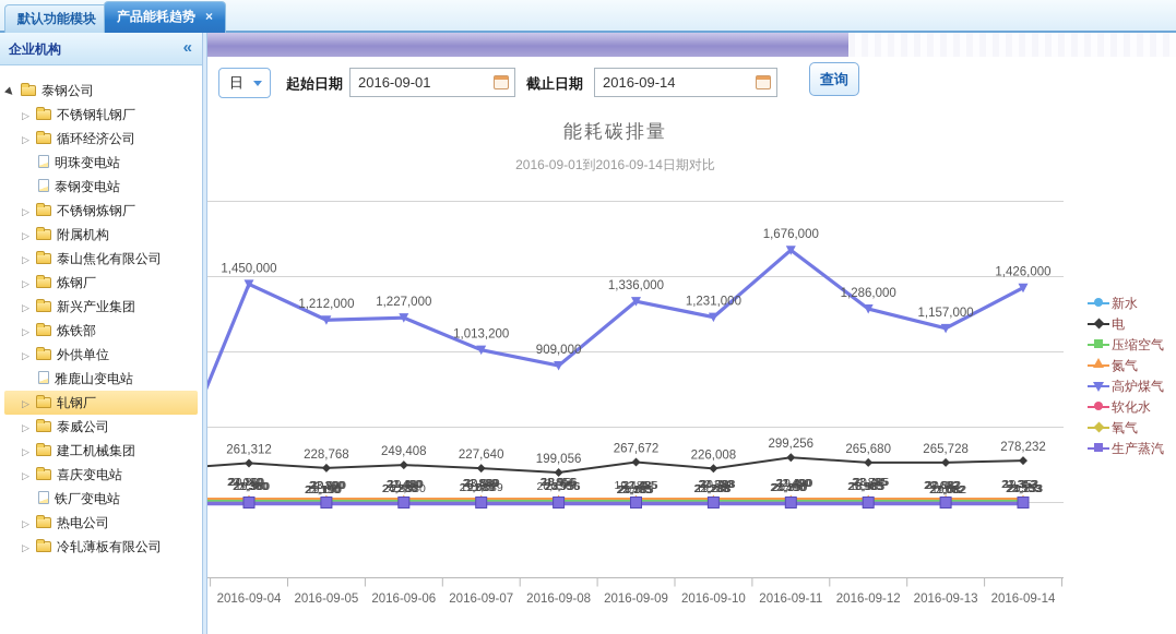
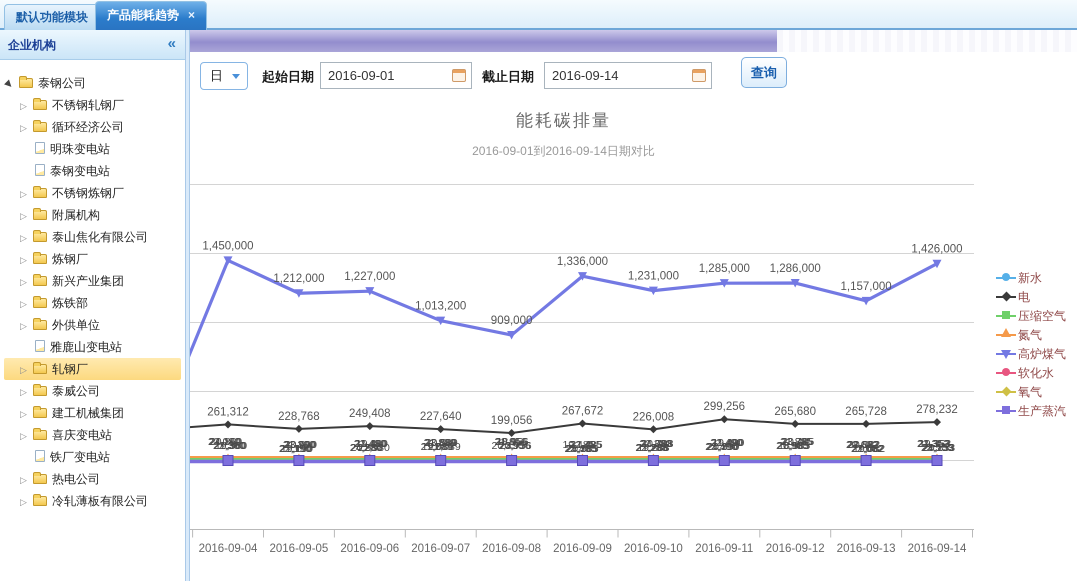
高炉煤气/2016-09-11: 1,676,000 -> 1,285,000
